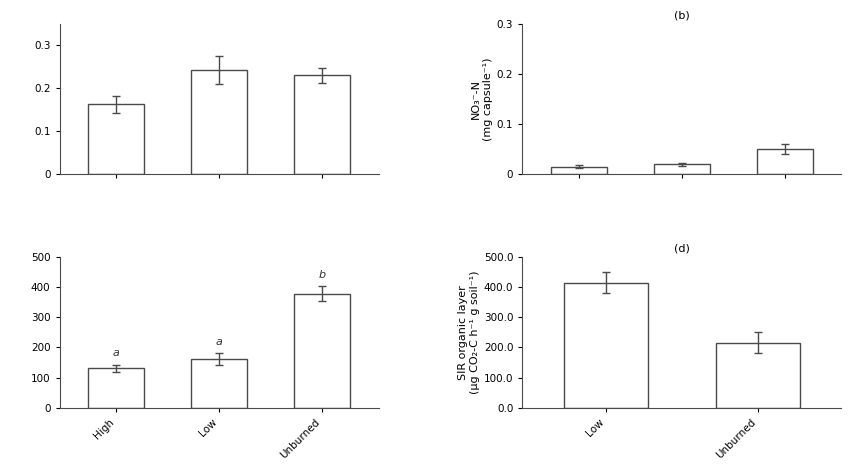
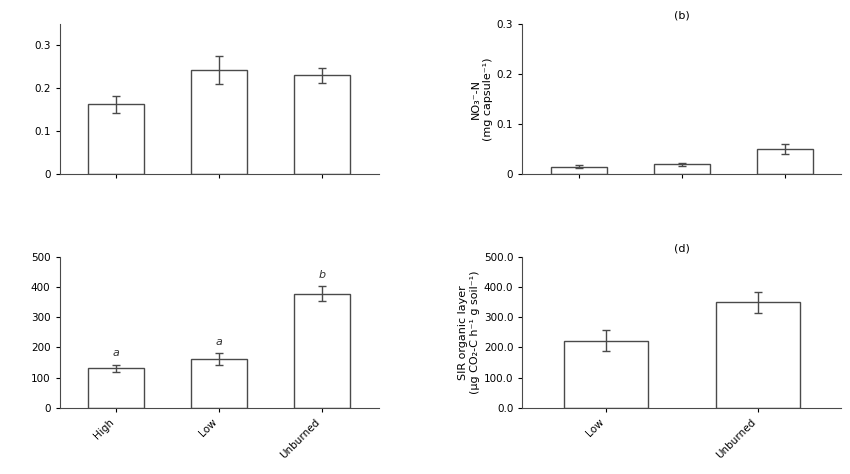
(d)/Low: 415 -> 222
(d)/Unburned: 215 -> 350
